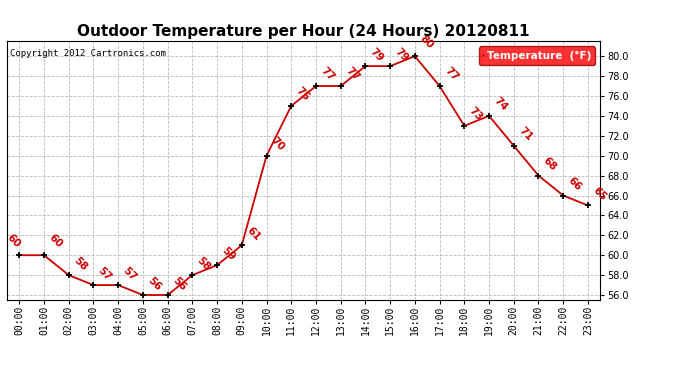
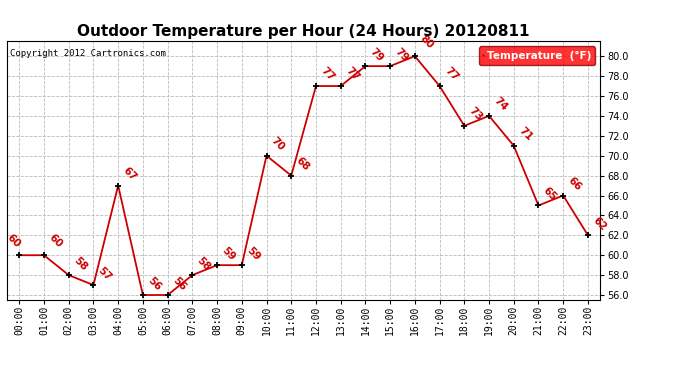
04:00: 57 -> 67
09:00: 61 -> 59
11:00: 75 -> 68
21:00: 68 -> 65
23:00: 65 -> 62
